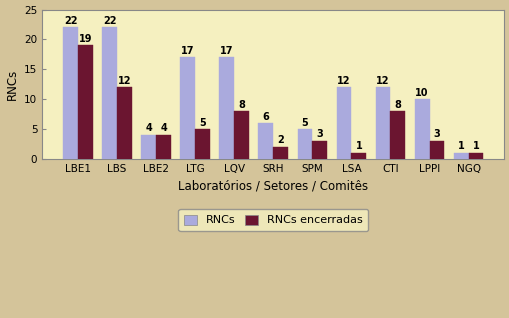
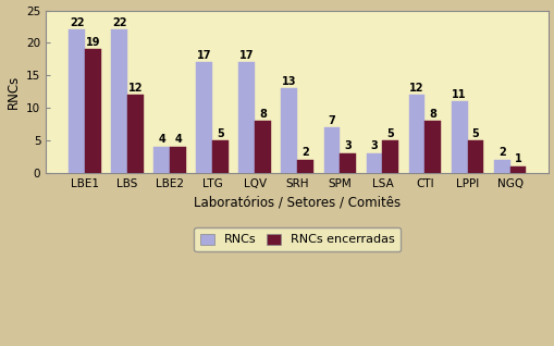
RNCs/SRH: 6 -> 13
RNCs/SPM: 5 -> 7
RNCs/LSA: 12 -> 3
RNCs encerradas/LSA: 1 -> 5
RNCs/LPPI: 10 -> 11
RNCs encerradas/LPPI: 3 -> 5
RNCs/NGQ: 1 -> 2
